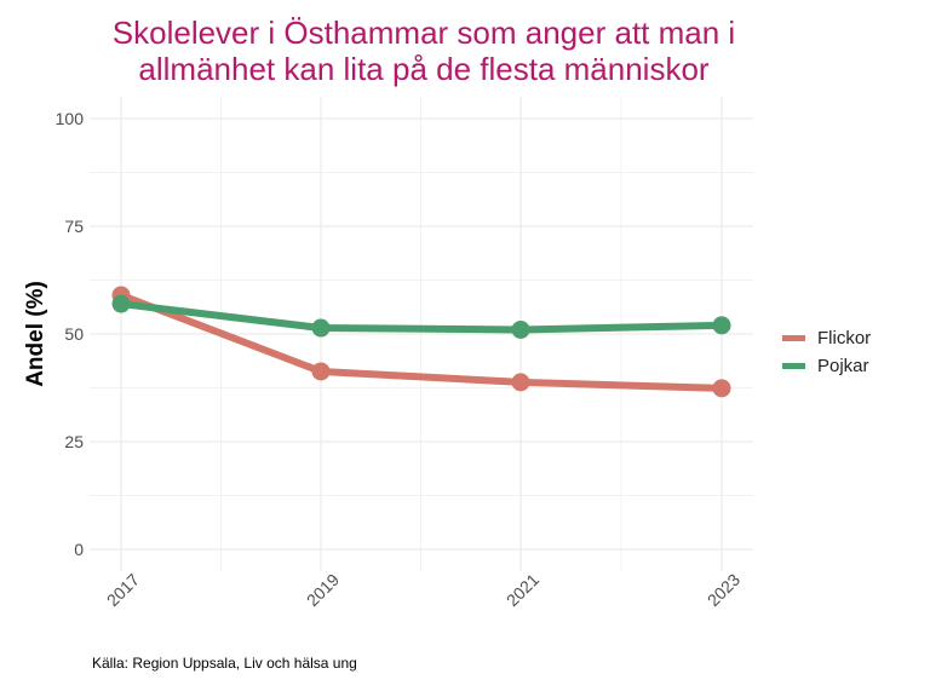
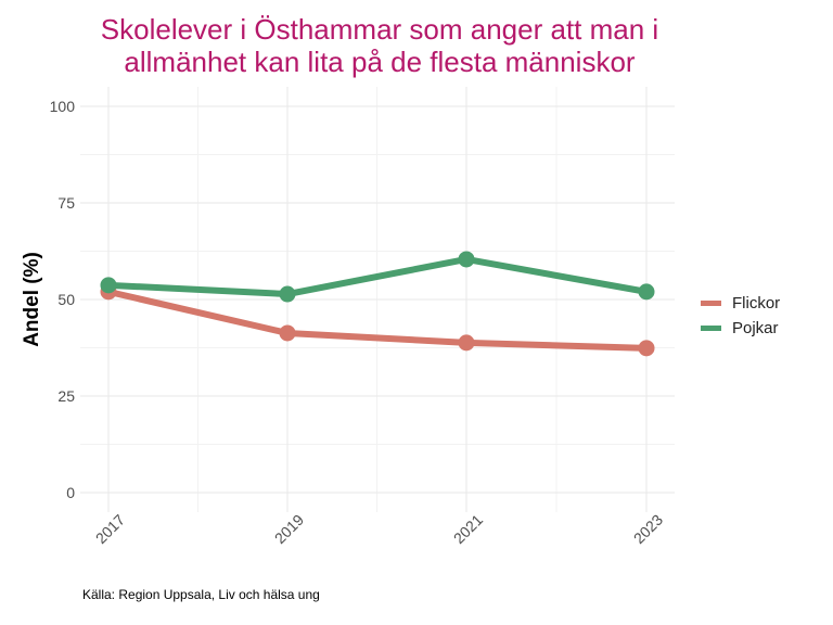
Flickor/2017: 59 -> 52
Pojkar/2017: 57 -> 54
Pojkar/2021: 51 -> 60
